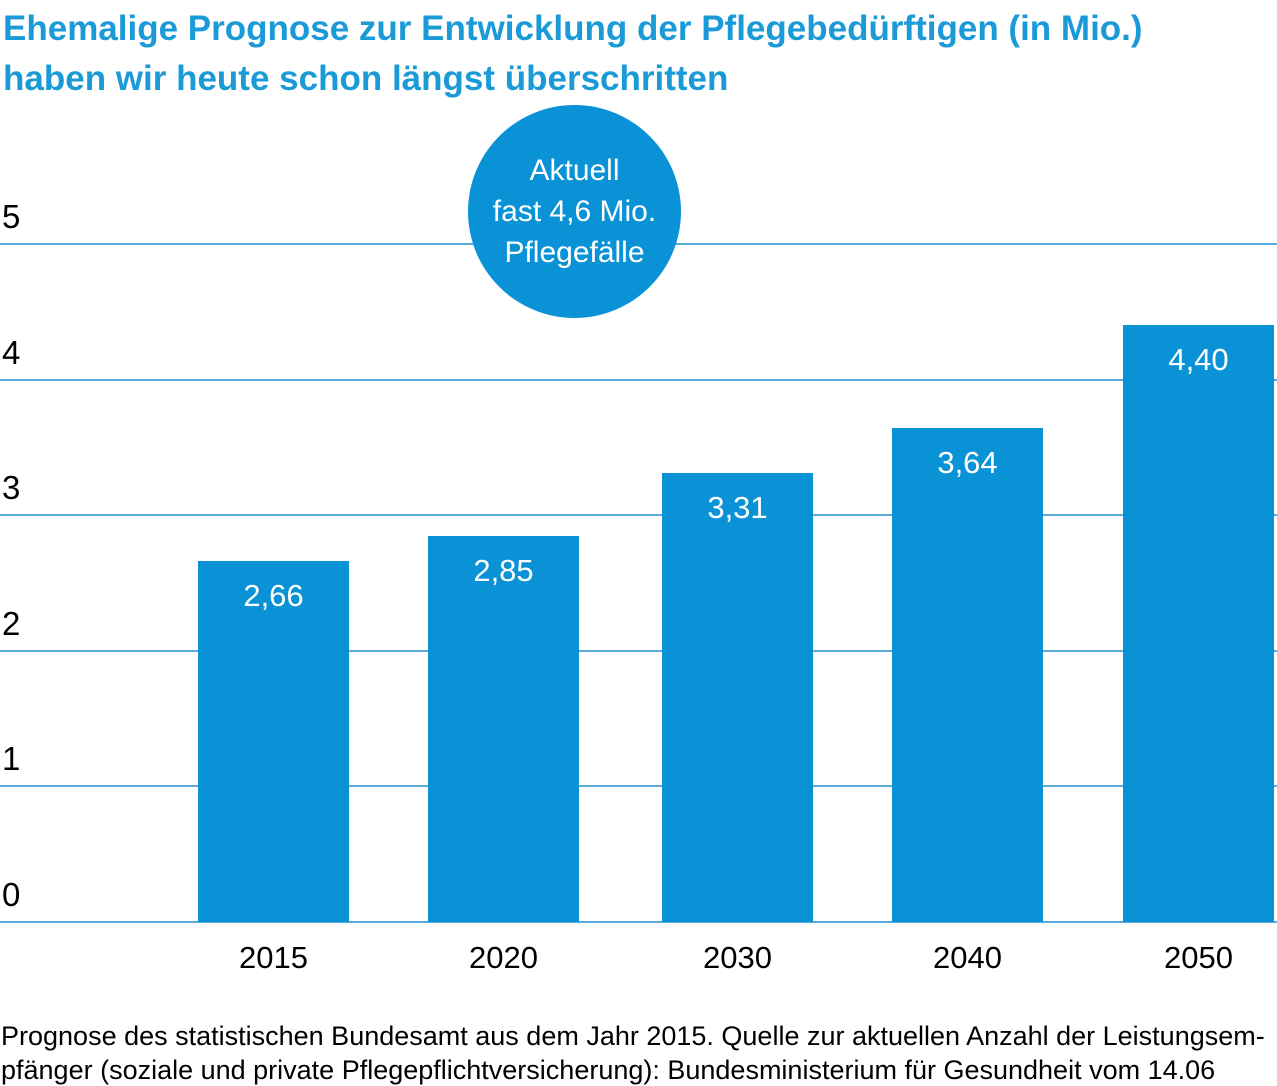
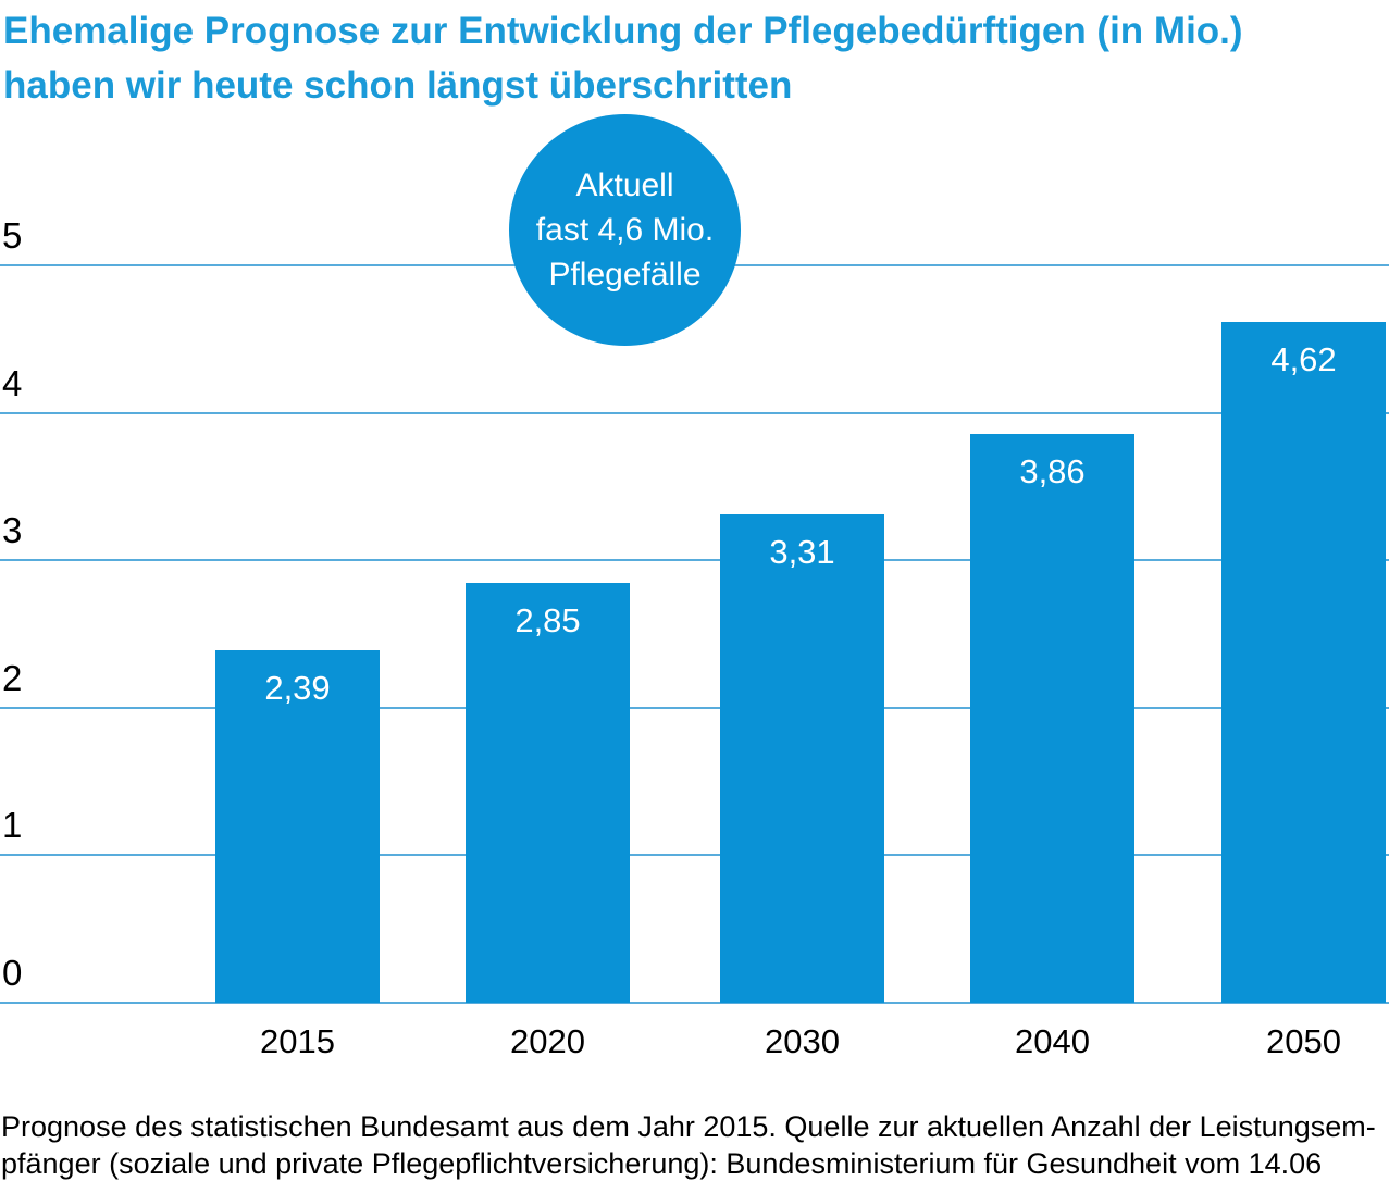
2015: 2,66 -> 2,39
2040: 3,64 -> 3,86
2050: 4,40 -> 4,62
